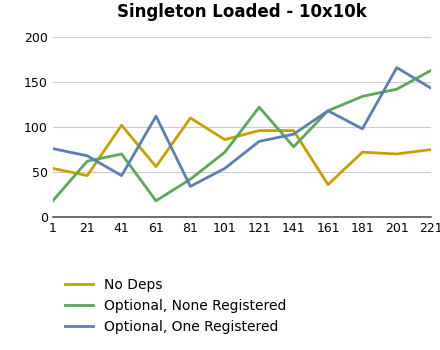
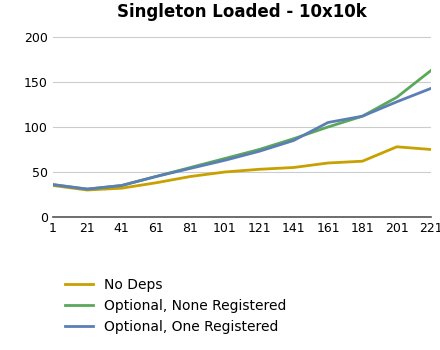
No Deps/1: 54 -> 35
Optional, None Registered/1: 18 -> 36
Optional, One Registered/1: 76 -> 36
No Deps/21: 46 -> 30
Optional, None Registered/21: 62 -> 31
Optional, One Registered/21: 68 -> 31
No Deps/41: 102 -> 32
Optional, None Registered/41: 70 -> 35
Optional, One Registered/41: 46 -> 35
No Deps/61: 56 -> 38
Optional, None Registered/61: 18 -> 45
Optional, One Registered/61: 112 -> 45
No Deps/81: 110 -> 45
Optional, None Registered/81: 42 -> 55
Optional, One Registered/81: 34 -> 54
No Deps/101: 86 -> 50
Optional, None Registered/101: 72 -> 65
Optional, One Registered/101: 54 -> 63
No Deps/121: 96 -> 53
Optional, None Registered/121: 122 -> 75
Optional, One Registered/121: 84 -> 73
No Deps/141: 96 -> 55
Optional, None Registered/141: 78 -> 87
Optional, One Registered/141: 92 -> 85
No Deps/161: 36 -> 60
Optional, None Registered/161: 118 -> 100
Optional, One Registered/161: 118 -> 105
No Deps/181: 72 -> 62
Optional, None Registered/181: 134 -> 112
Optional, One Registered/181: 98 -> 112
No Deps/201: 70 -> 78
Optional, None Registered/201: 142 -> 133
Optional, One Registered/201: 166 -> 128
